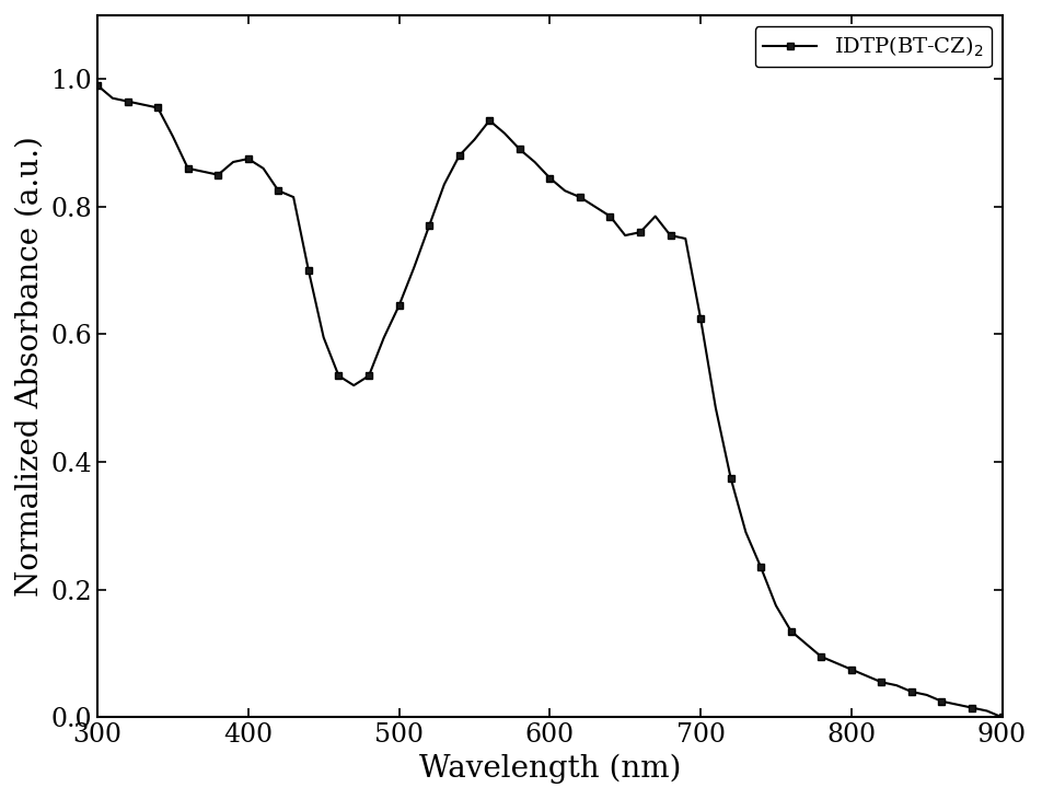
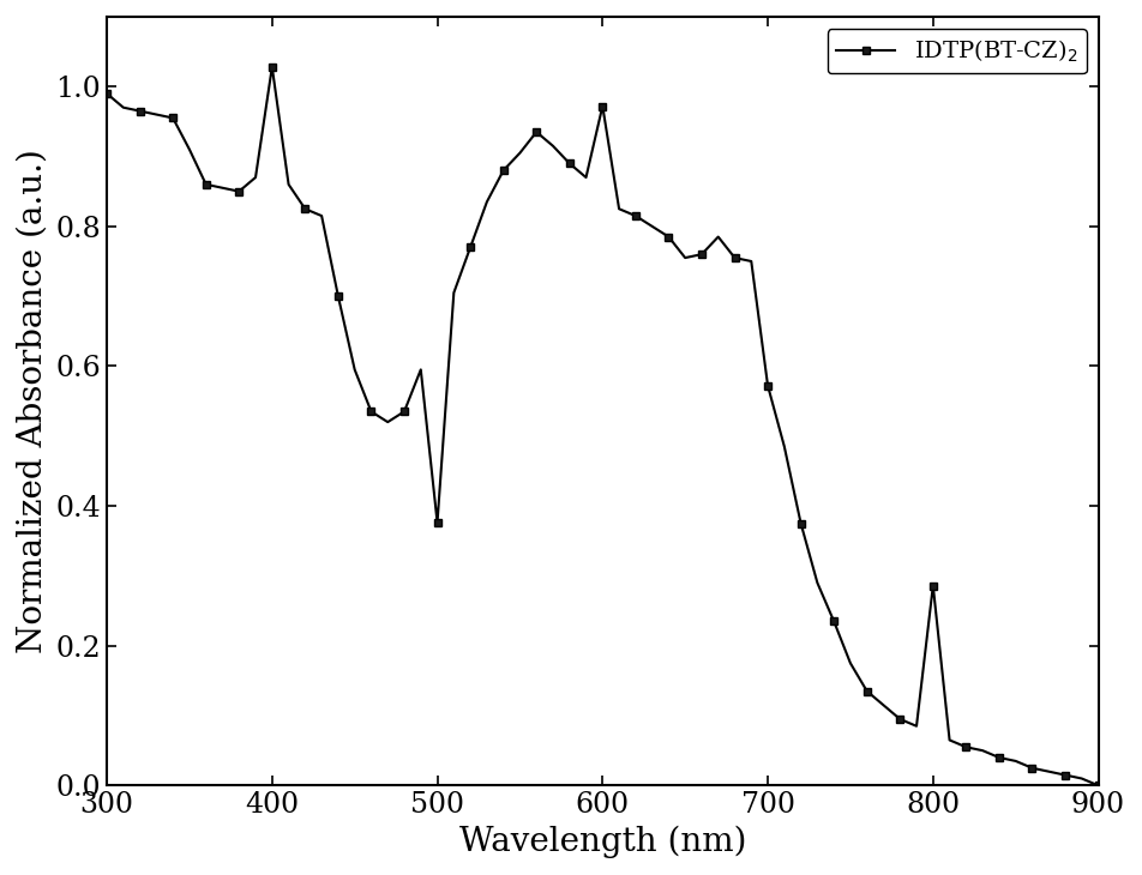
400: 0.875 -> 1.028
500: 0.645 -> 0.376
600: 0.845 -> 0.972
700: 0.625 -> 0.572
800: 0.075 -> 0.286
